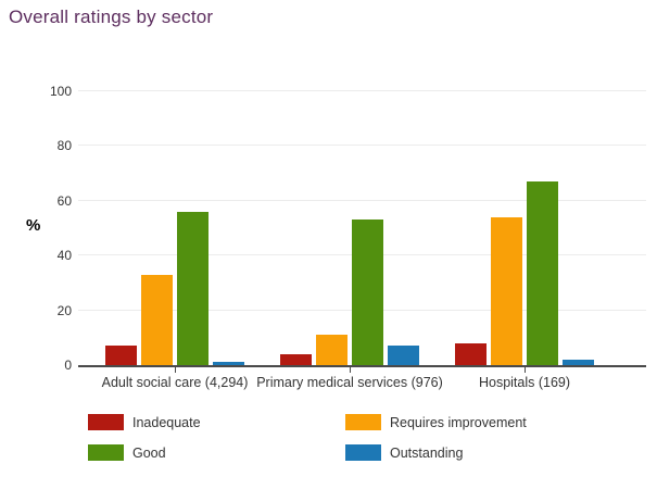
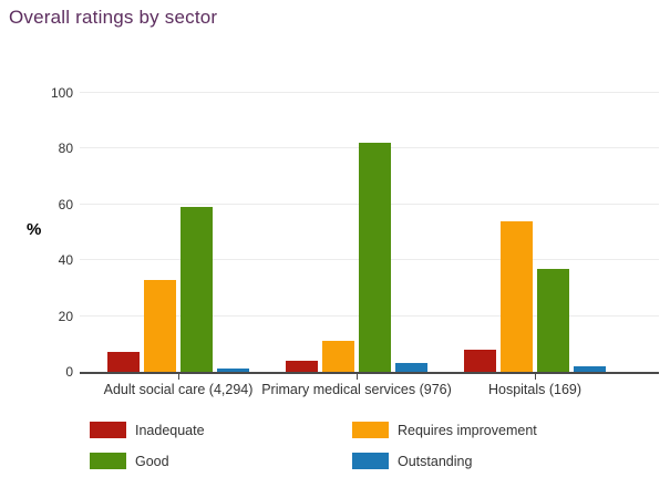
Good/Adult social care (4,294): 56 -> 59
Good/Primary medical services (976): 53 -> 82
Outstanding/Primary medical services (976): 7 -> 3
Good/Hospitals (169): 67 -> 37
